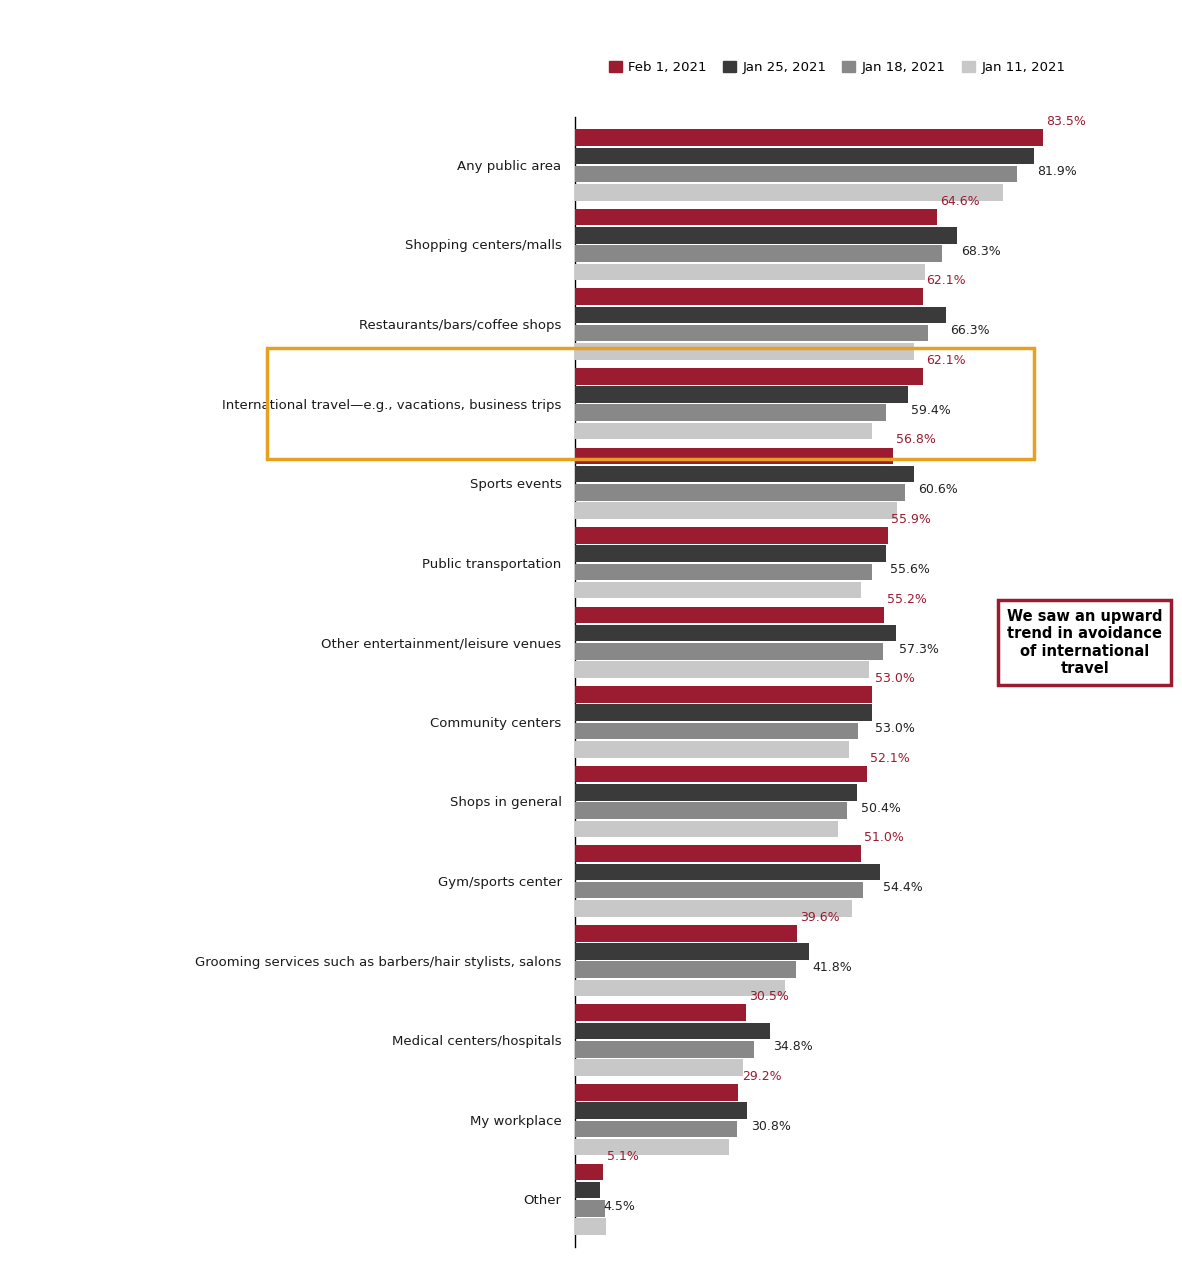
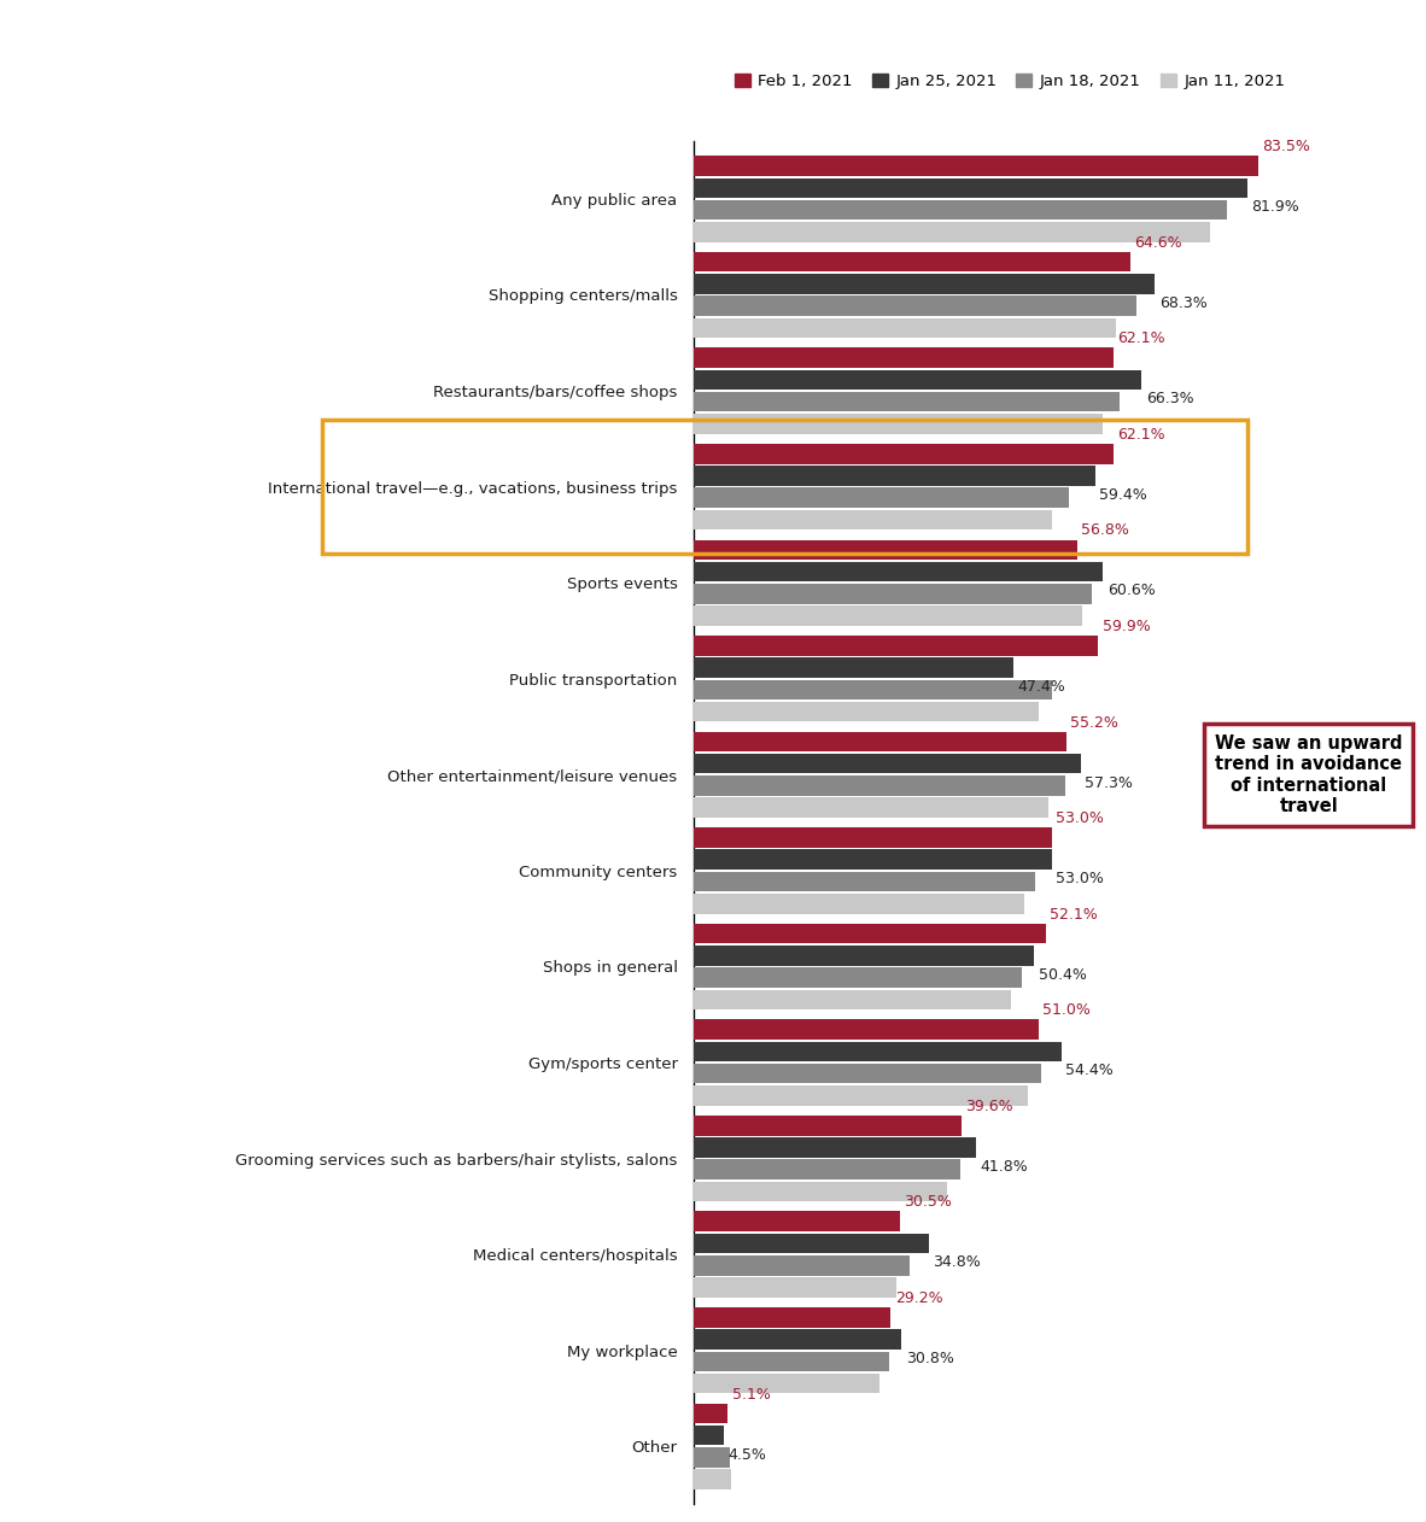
Feb 1, 2021/Public transportation: 55.9% -> 59.9%
Jan 25, 2021/Public transportation: 55.6% -> 47.4%
